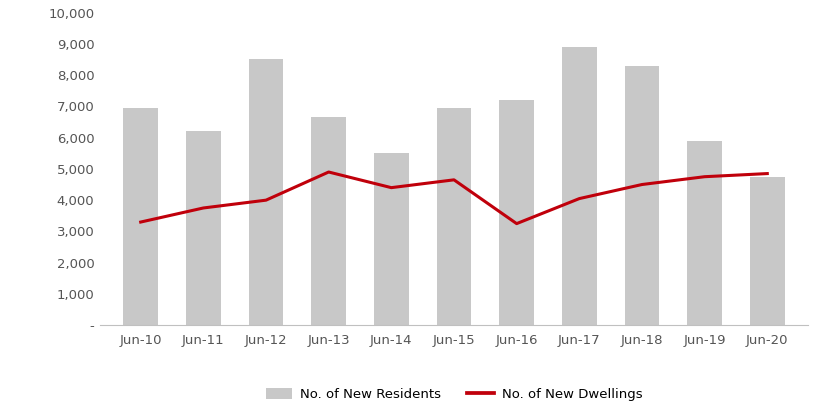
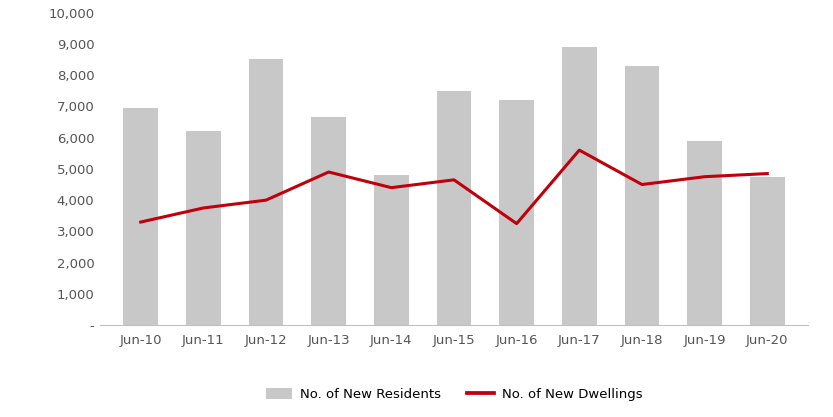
No. of New Residents/Jun-14: 5,500 -> 4,800
No. of New Residents/Jun-15: 6,950 -> 7,500
No. of New Dwellings/Jun-17: 4,050 -> 5,600
